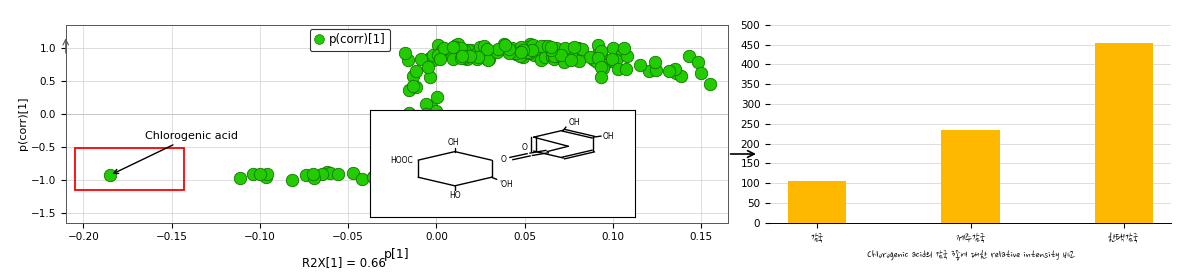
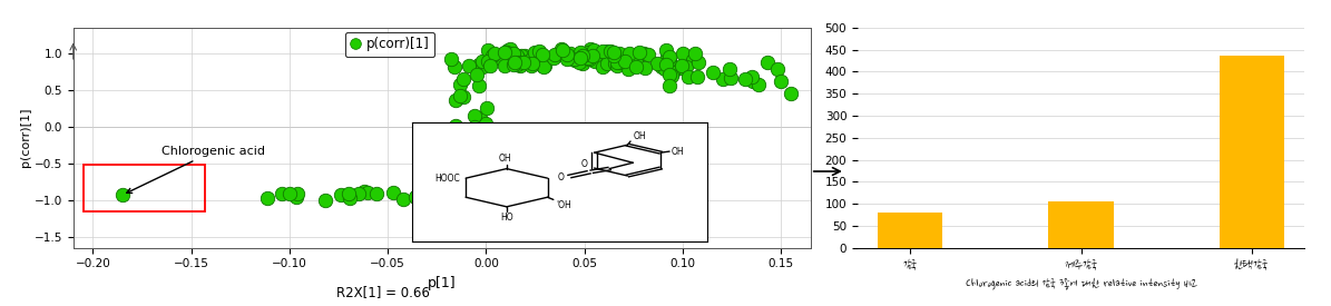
감국: 105 -> 80
제주감국: 235 -> 105
한택감국: 455 -> 435
